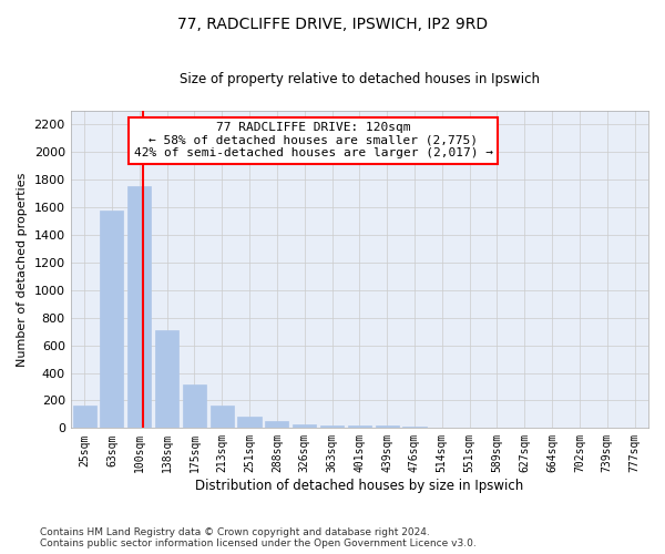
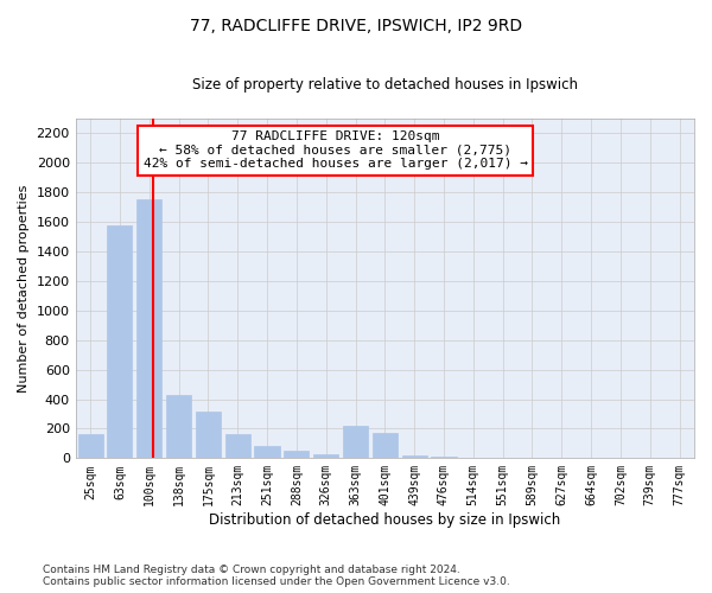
138sqm: 710 -> 430
363sqm: 20 -> 220
401sqm: 20 -> 170
